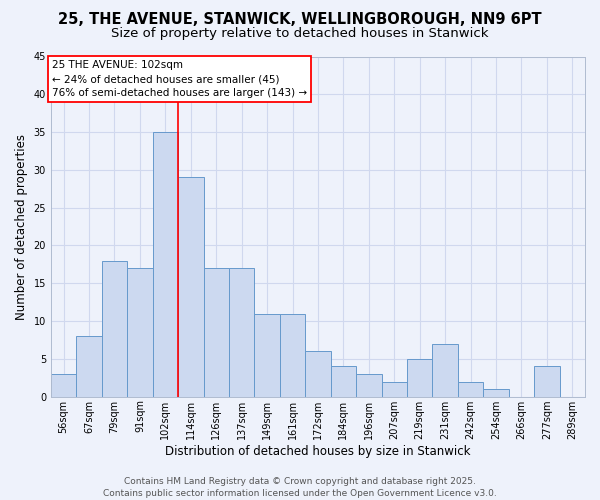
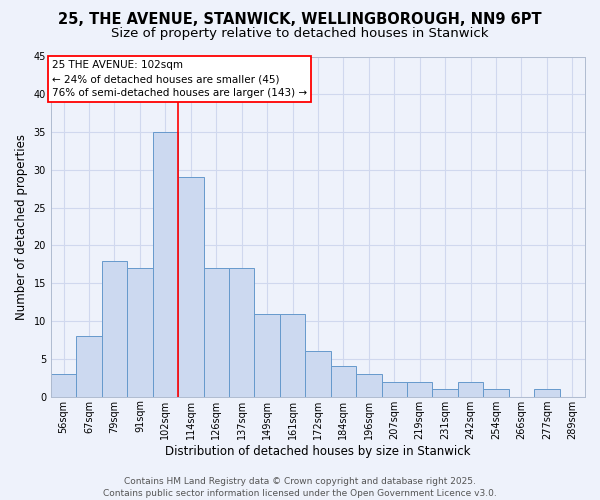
219sqm: 5 -> 2
231sqm: 7 -> 1
277sqm: 4 -> 1
